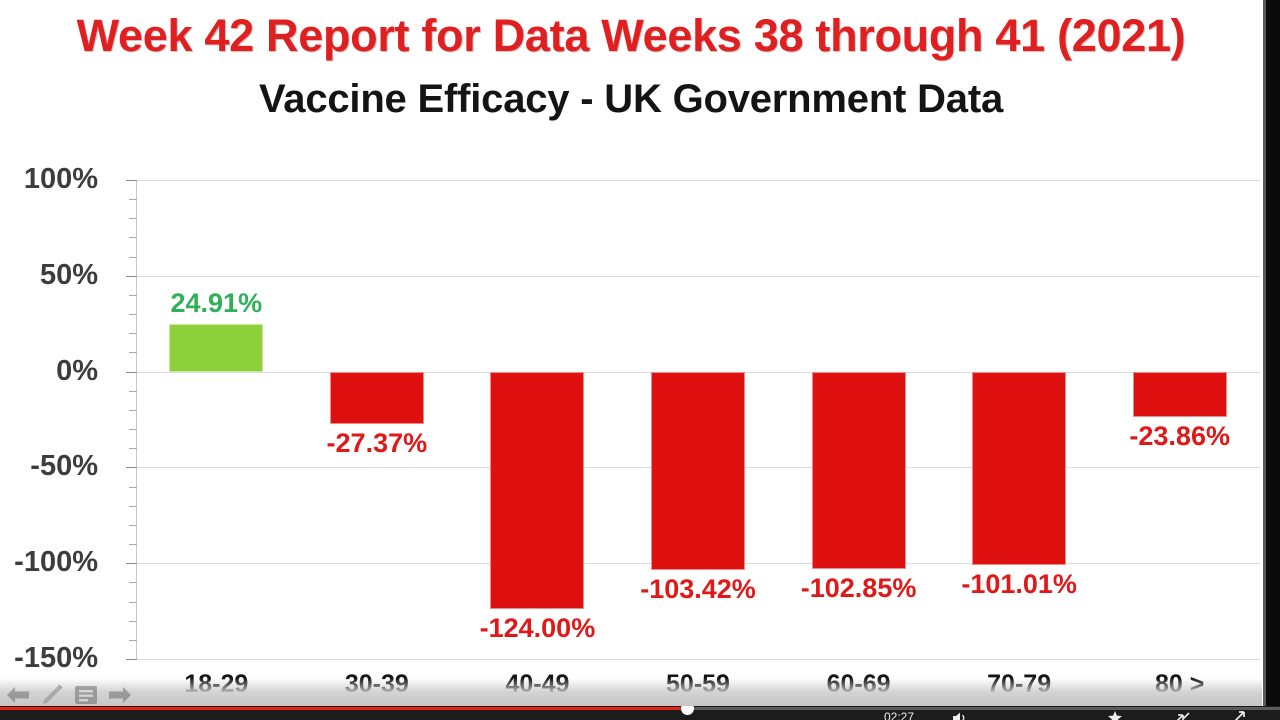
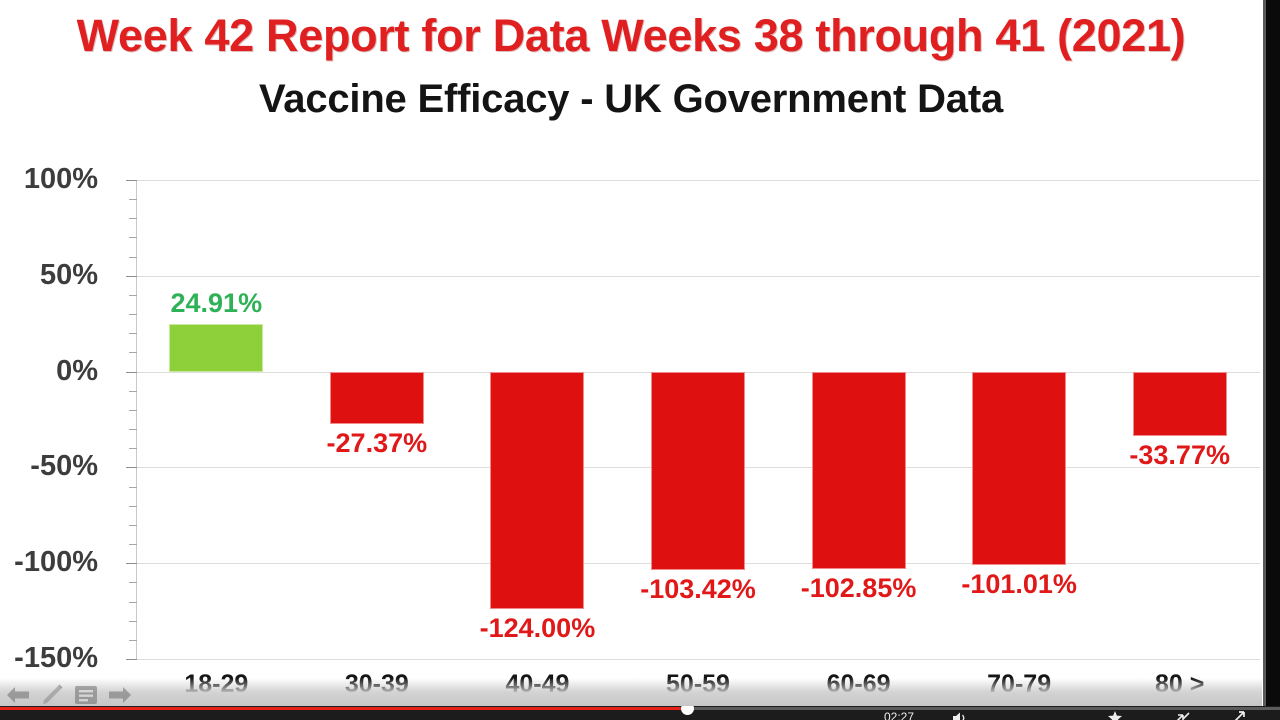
80 >: -23.86% -> -33.77%
